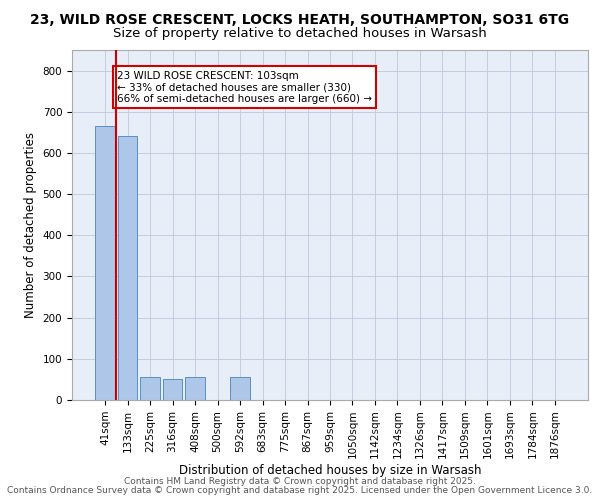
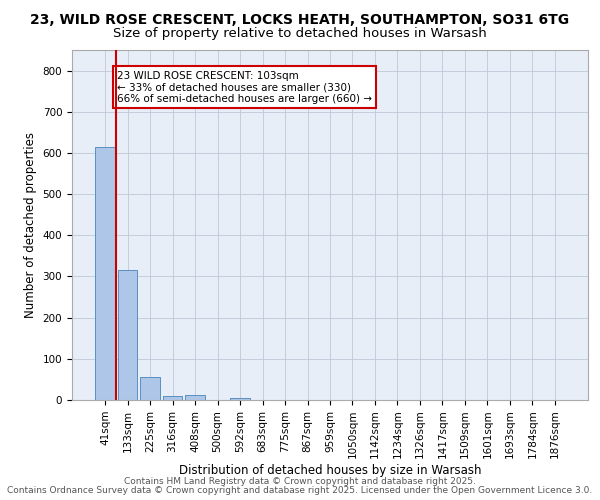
41sqm: 665 -> 614
133sqm: 640 -> 316
316sqm: 50 -> 9
408sqm: 55 -> 11
592sqm: 55 -> 5
